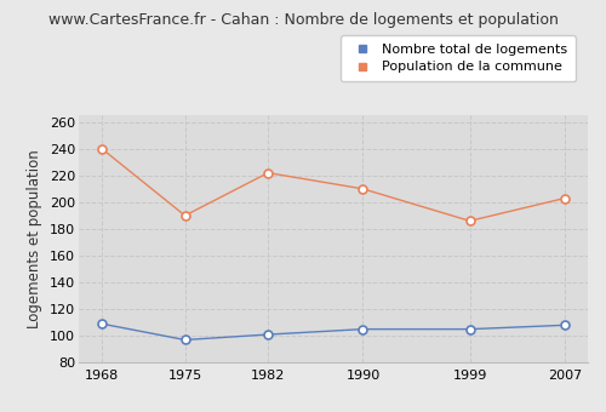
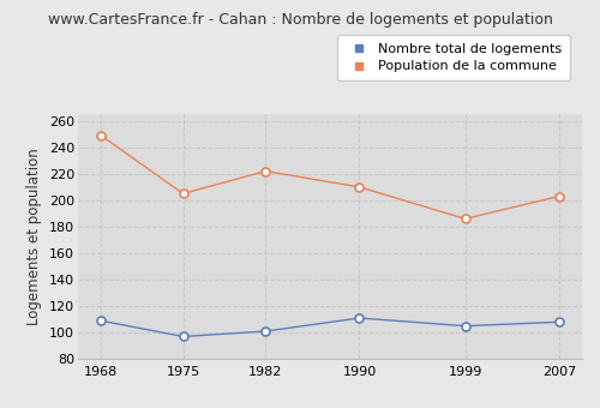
Population de la commune/1968: 240 -> 249
Population de la commune/1975: 190 -> 205
Nombre total de logements/1990: 105 -> 111
